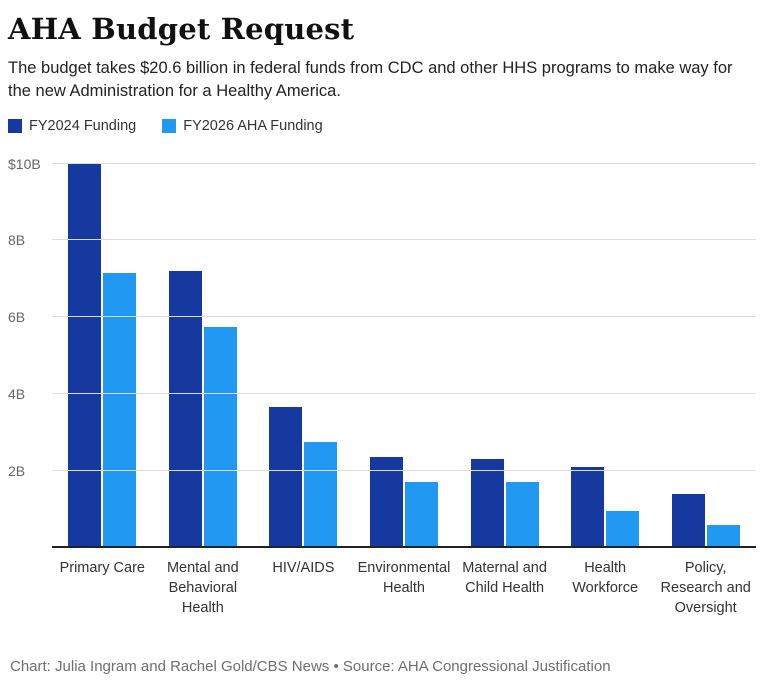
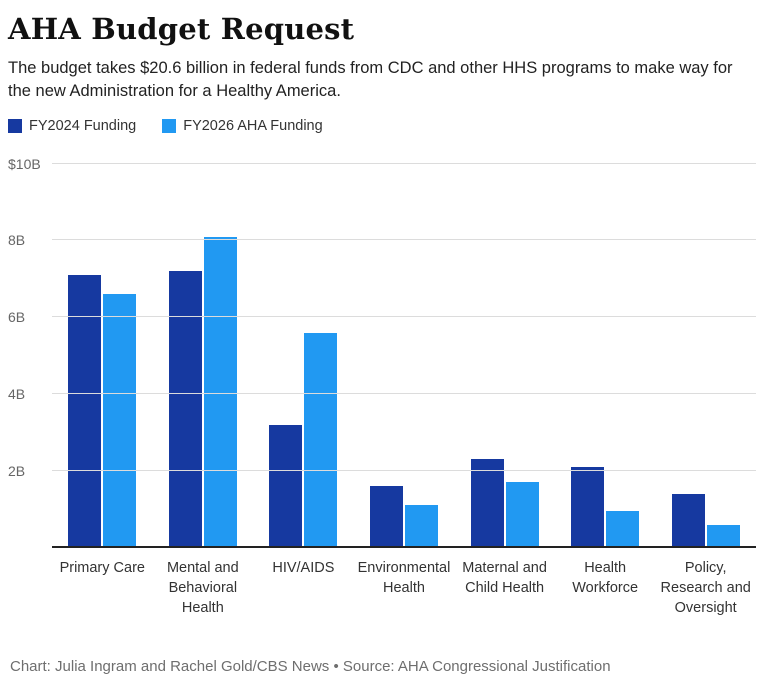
FY2024 Funding/Primary Care: $10.0B -> $7.1B
FY2026 AHA Funding/Primary Care: $7.2B -> $6.6B
FY2026 AHA Funding/Mental and Behavioral Health: $5.8B -> $8.1B
FY2024 Funding/HIV/AIDS: $3.6B -> $3.2B
FY2026 AHA Funding/HIV/AIDS: $2.8B -> $5.6B
FY2024 Funding/Environmental Health: $2.4B -> $1.6B
FY2026 AHA Funding/Environmental Health: $1.7B -> $1.1B
